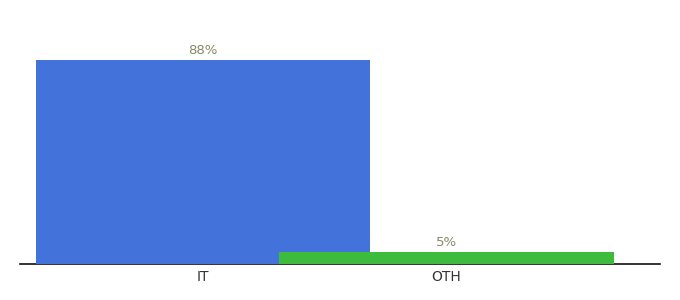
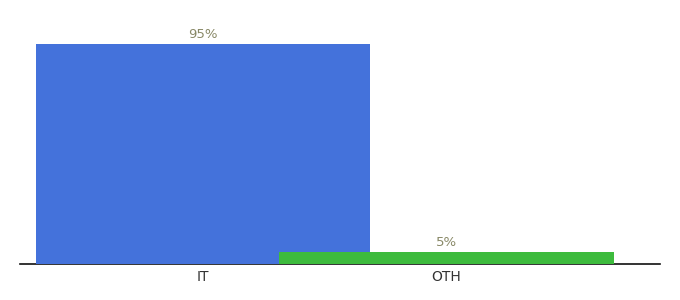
IT: 88% -> 95%
